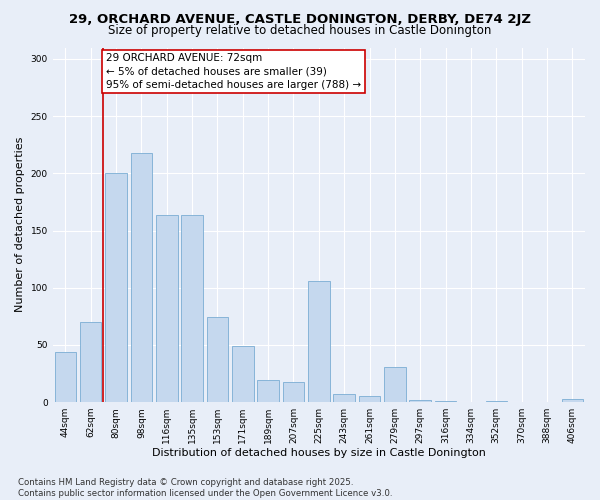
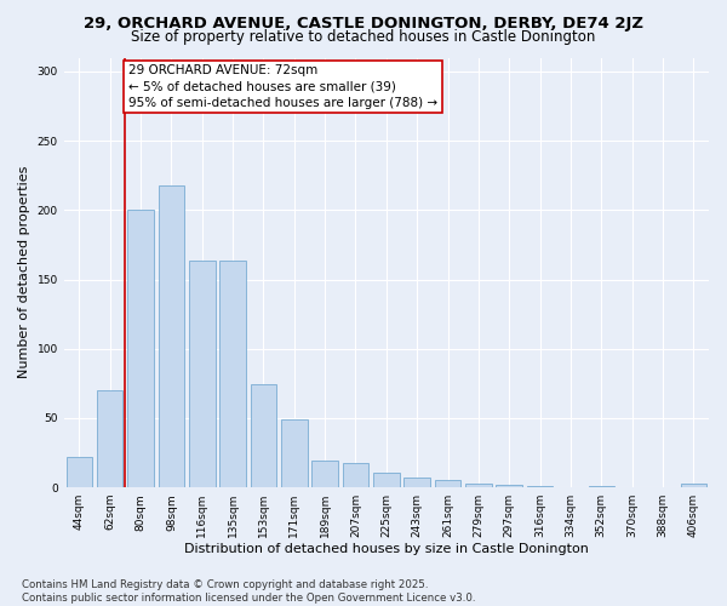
44sqm: 44 -> 22
225sqm: 106 -> 11
279sqm: 31 -> 3
